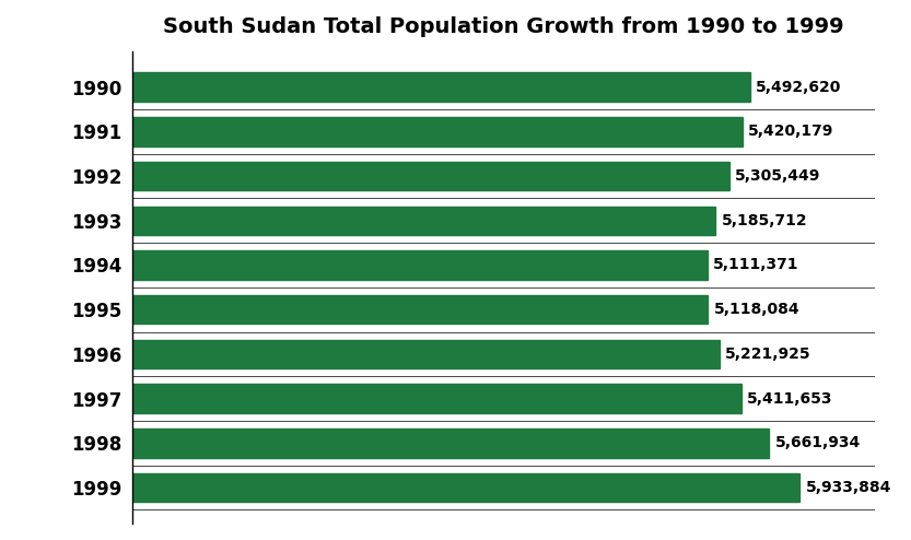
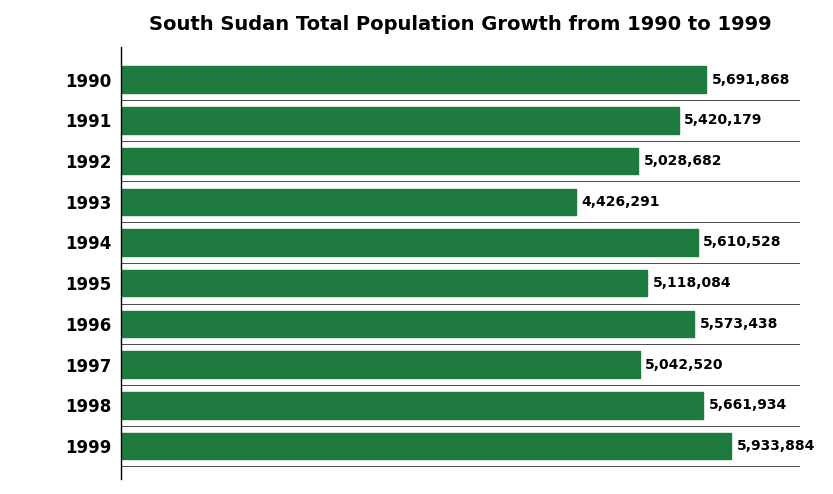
1990: 5,492,620 -> 5,691,868
1992: 5,305,449 -> 5,028,682
1993: 5,185,712 -> 4,426,291
1994: 5,111,371 -> 5,610,528
1996: 5,221,925 -> 5,573,438
1997: 5,411,653 -> 5,042,520
